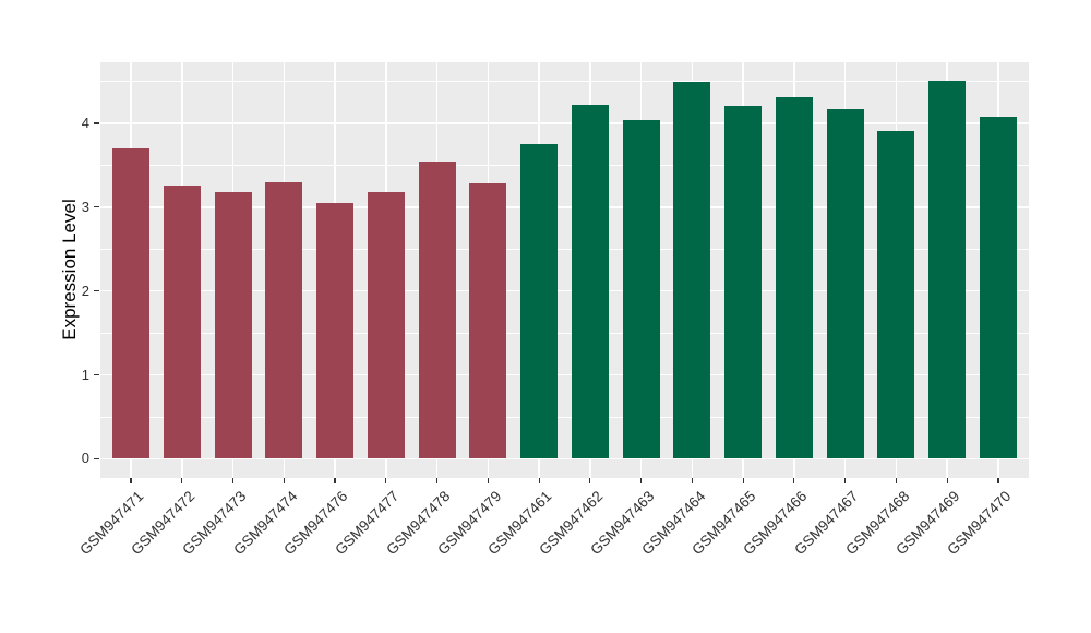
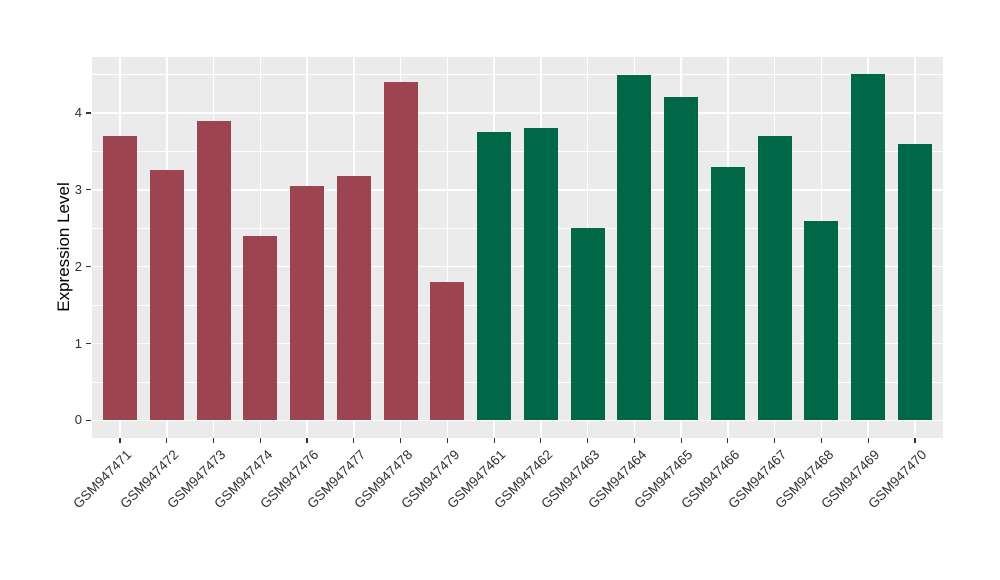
GSM947473: 3.2 -> 3.9
GSM947474: 3.3 -> 2.4
GSM947478: 3.5 -> 4.4
GSM947479: 3.3 -> 1.8
GSM947462: 4.2 -> 3.8
GSM947463: 4.0 -> 2.5
GSM947466: 4.3 -> 3.3
GSM947467: 4.2 -> 3.7
GSM947468: 3.9 -> 2.6
GSM947470: 4.1 -> 3.6
